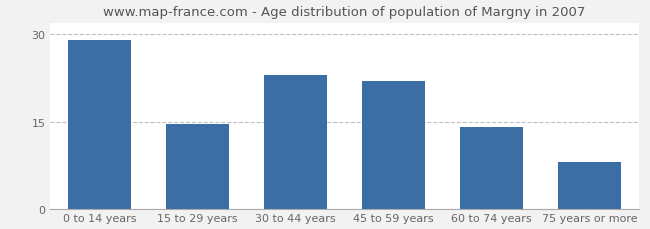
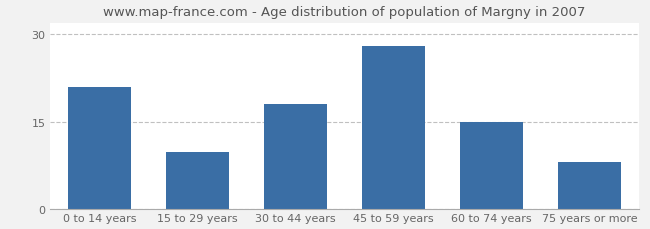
0 to 14 years: 29.0 -> 21.0
15 to 29 years: 14.5 -> 9.8
30 to 44 years: 23.0 -> 18.0
45 to 59 years: 22.0 -> 28.0
60 to 74 years: 14.0 -> 15.0
